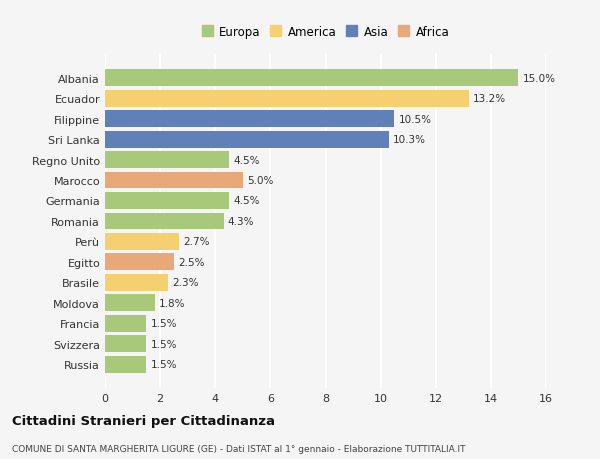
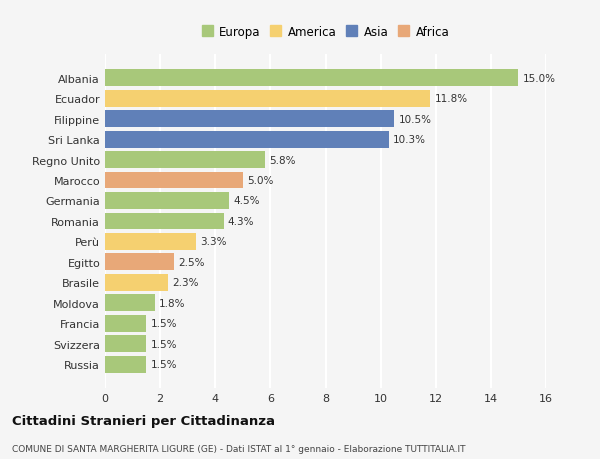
Ecuador: 13.2% -> 11.8%
Regno Unito: 4.5% -> 5.8%
Perù: 2.7% -> 3.3%
